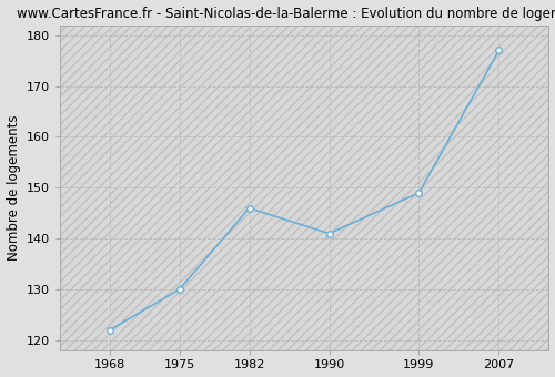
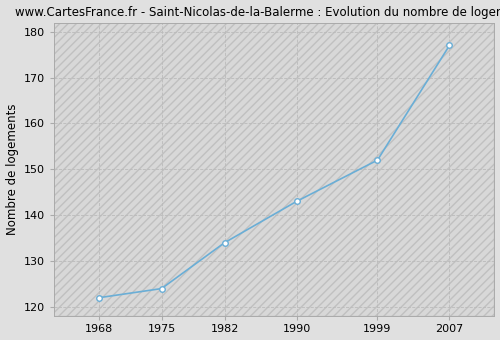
1975: 130 -> 124
1982: 146 -> 134
1990: 141 -> 143
1999: 149 -> 152
